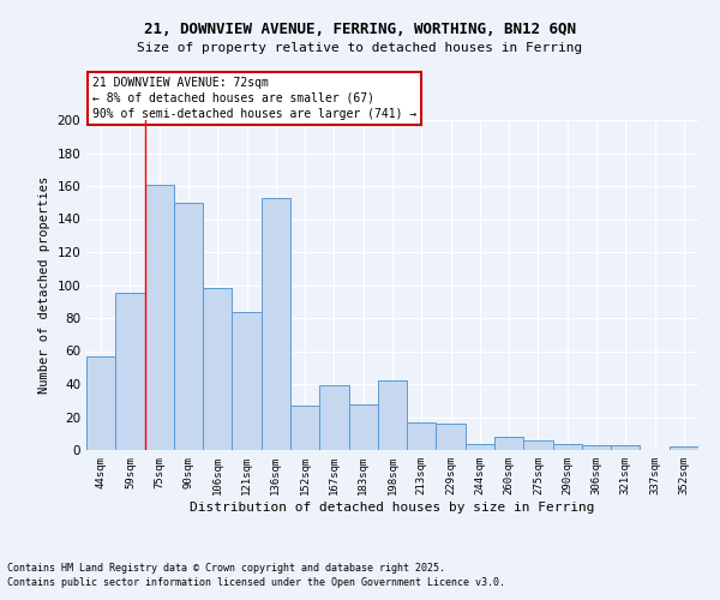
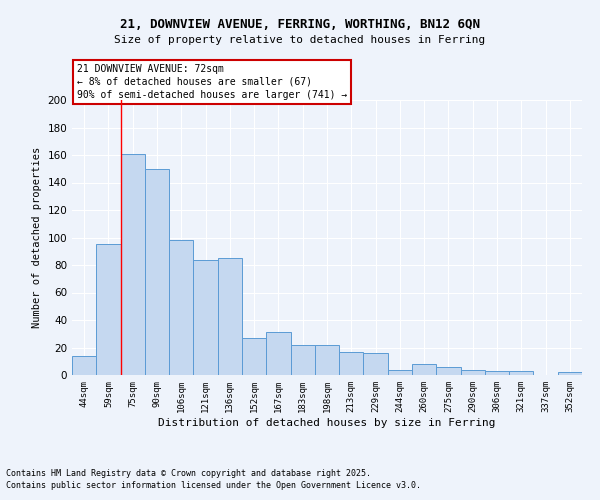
44sqm: 57 -> 14
136sqm: 153 -> 85
167sqm: 39 -> 31
183sqm: 28 -> 22
198sqm: 42 -> 22
